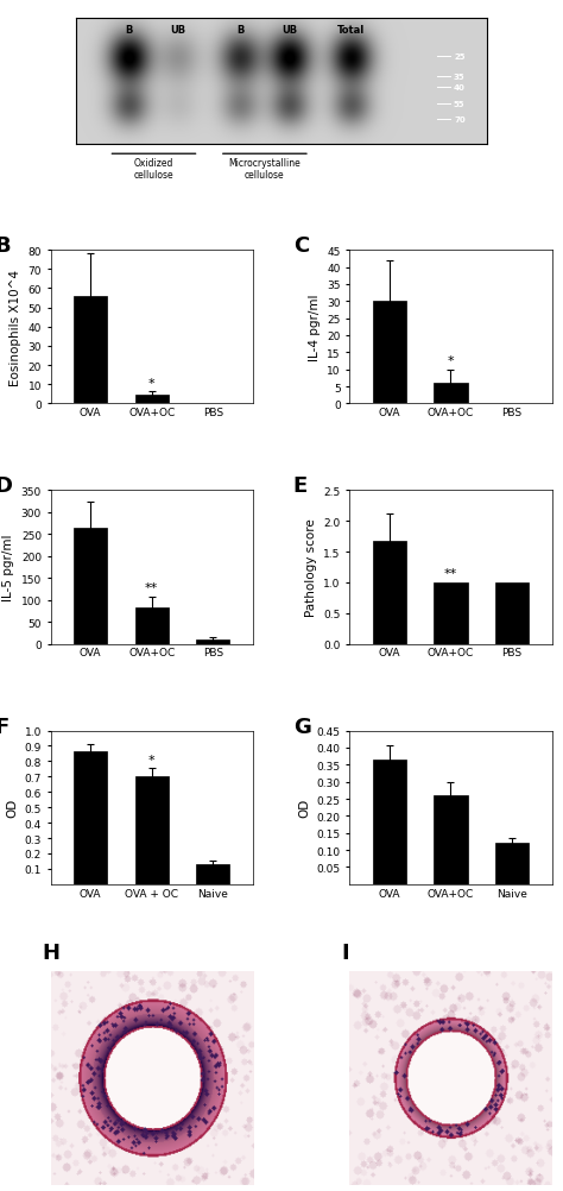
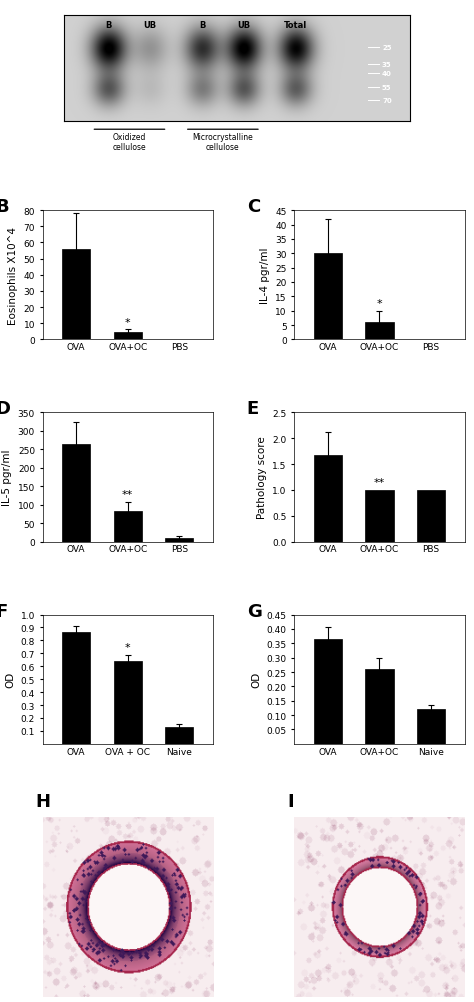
OVA + OC: 0.70 -> 0.64
